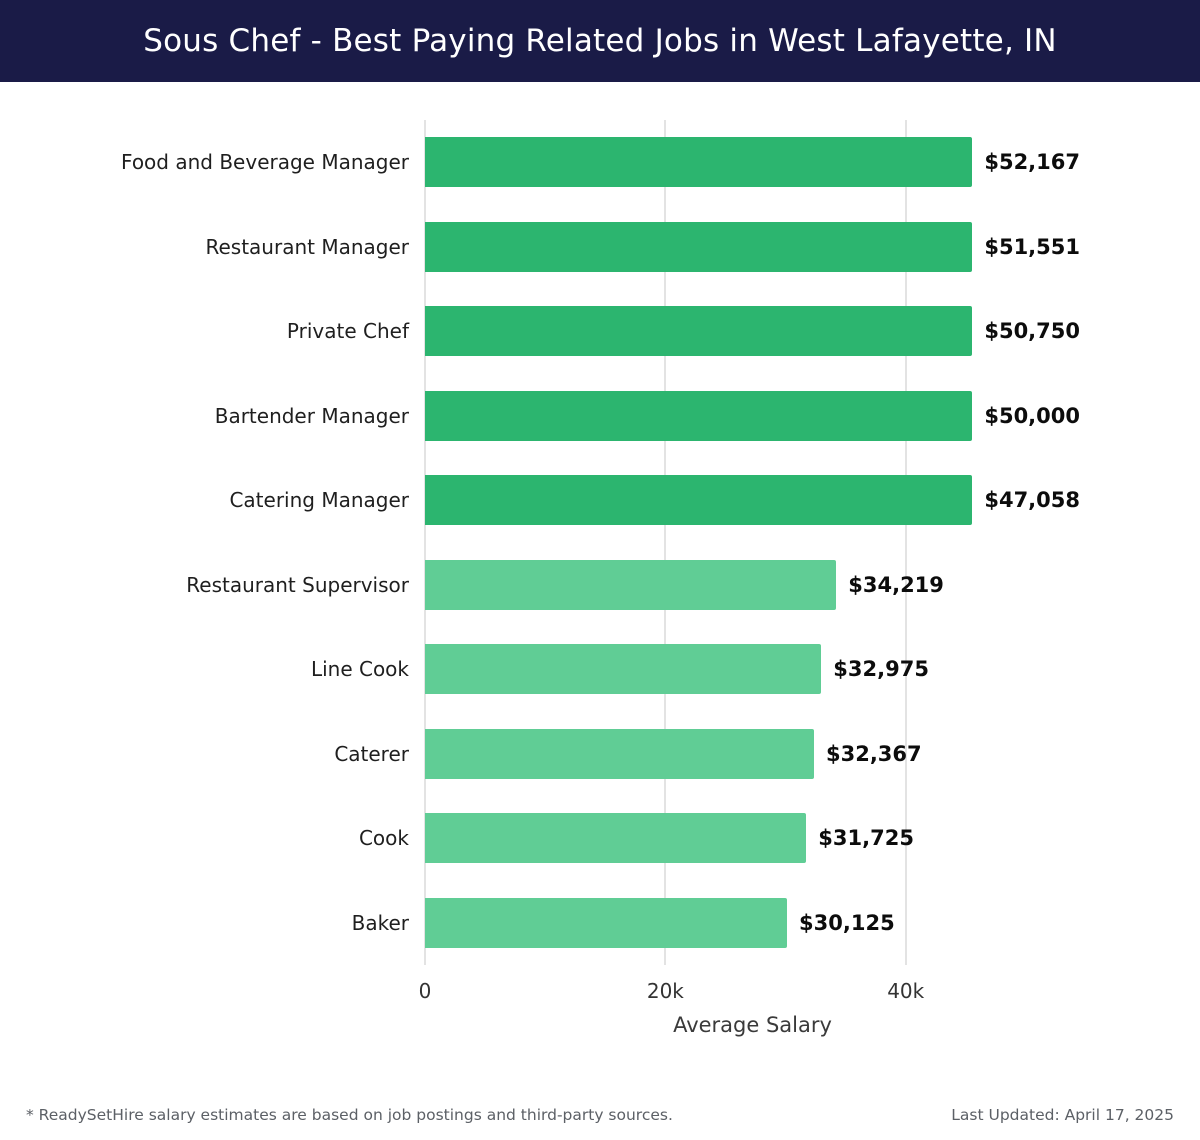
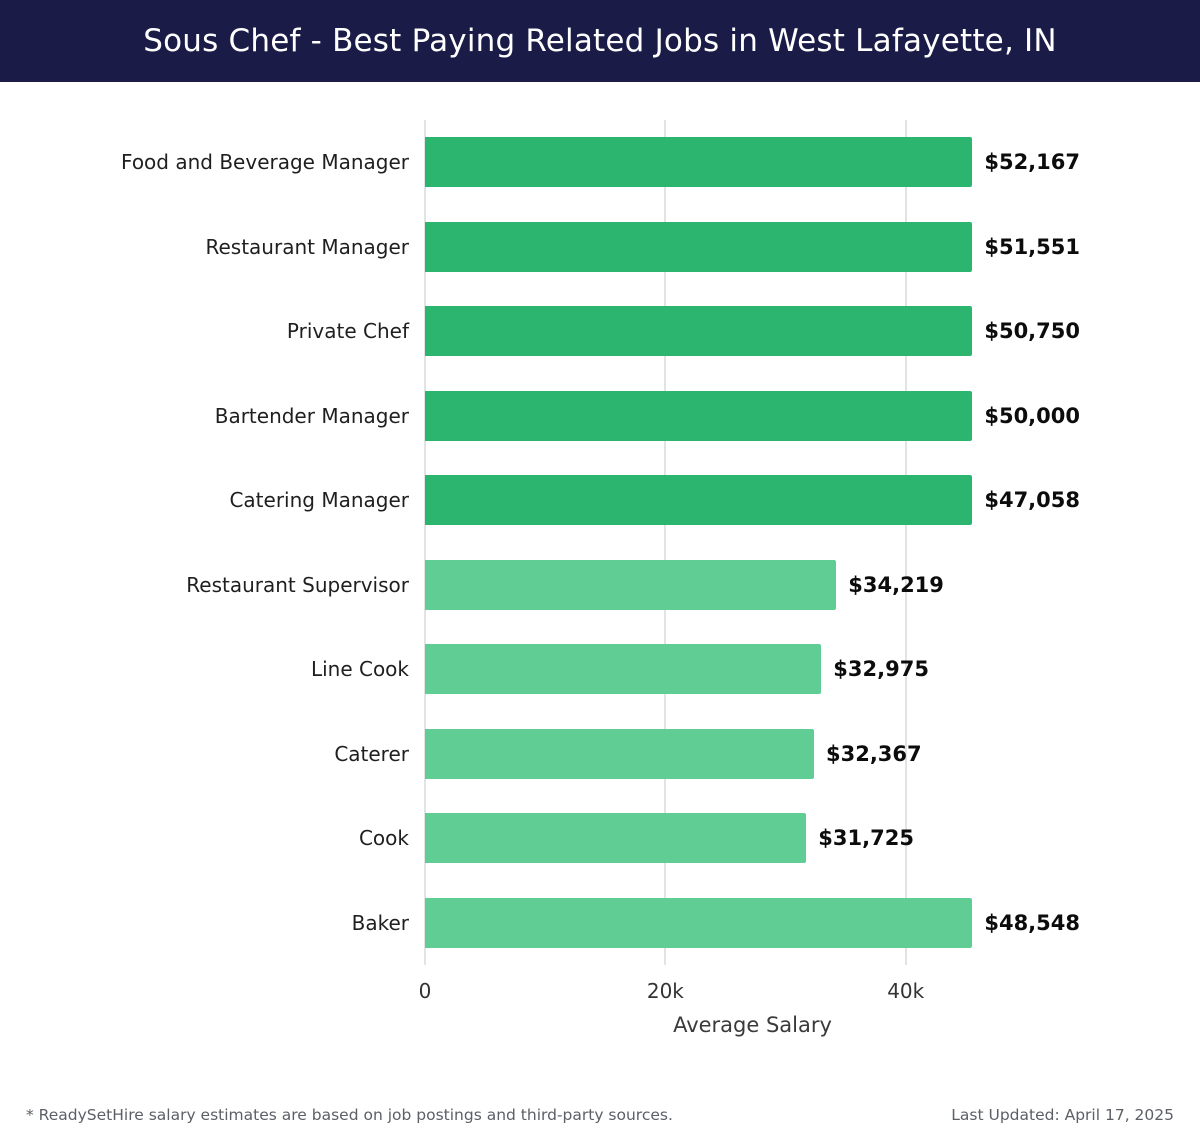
Baker: $30,125 -> $48,548
